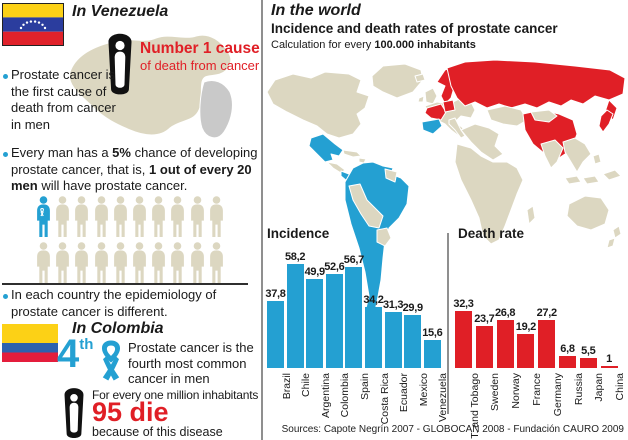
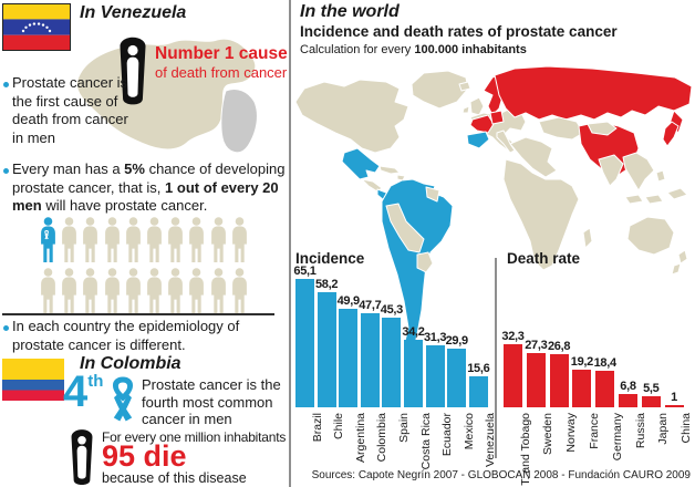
Incidence/Brazil: 37,8 -> 65,1
Incidence/Colombia: 52,6 -> 47,7
Incidence/Spain: 56,7 -> 45,3
Death rate/Sweden: 23,7 -> 27,3
Death rate/Germany: 27,2 -> 18,4
